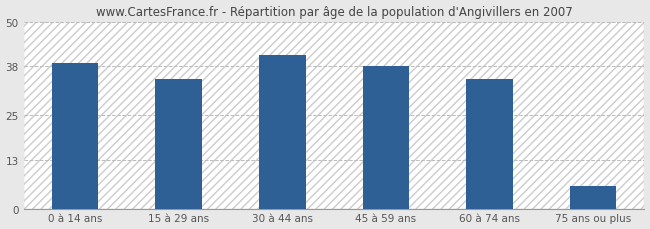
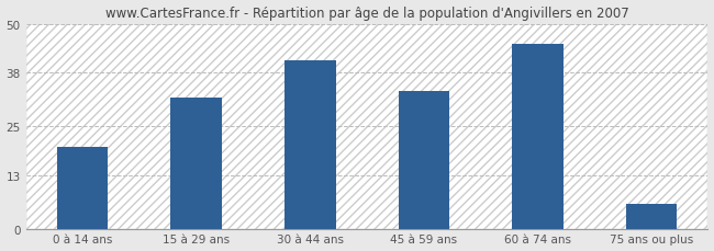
0 à 14 ans: 39.0 -> 20.0
15 à 29 ans: 34.5 -> 32.0
45 à 59 ans: 38.0 -> 33.5
60 à 74 ans: 34.5 -> 45.0
